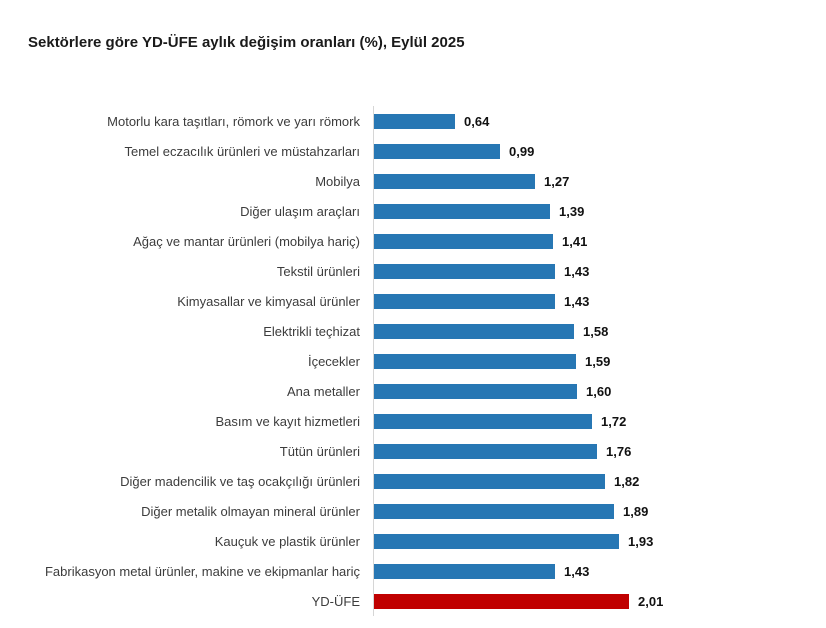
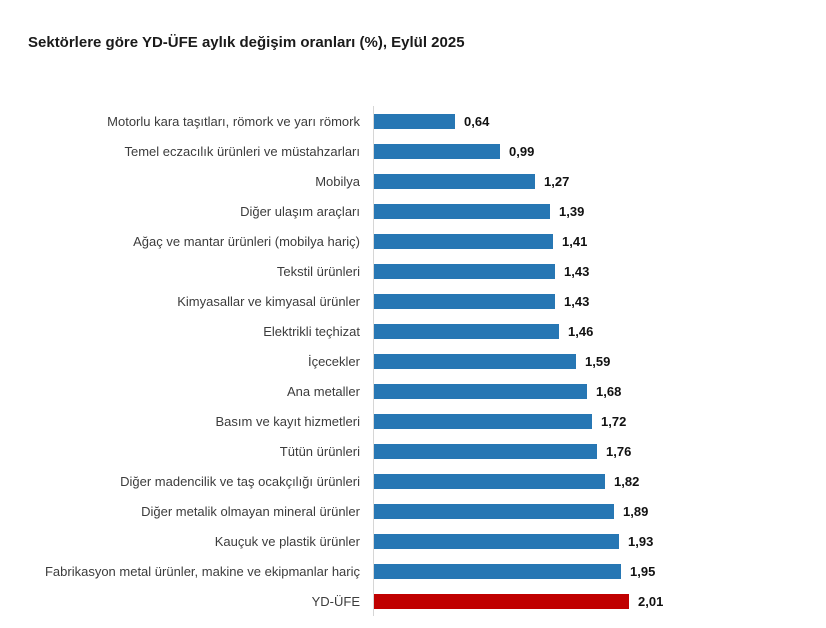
Elektrikli teçhizat: 1,58 -> 1,46
Ana metaller: 1,60 -> 1,68
Fabrikasyon metal ürünler, makine ve ekipmanlar hariç: 1,43 -> 1,95
